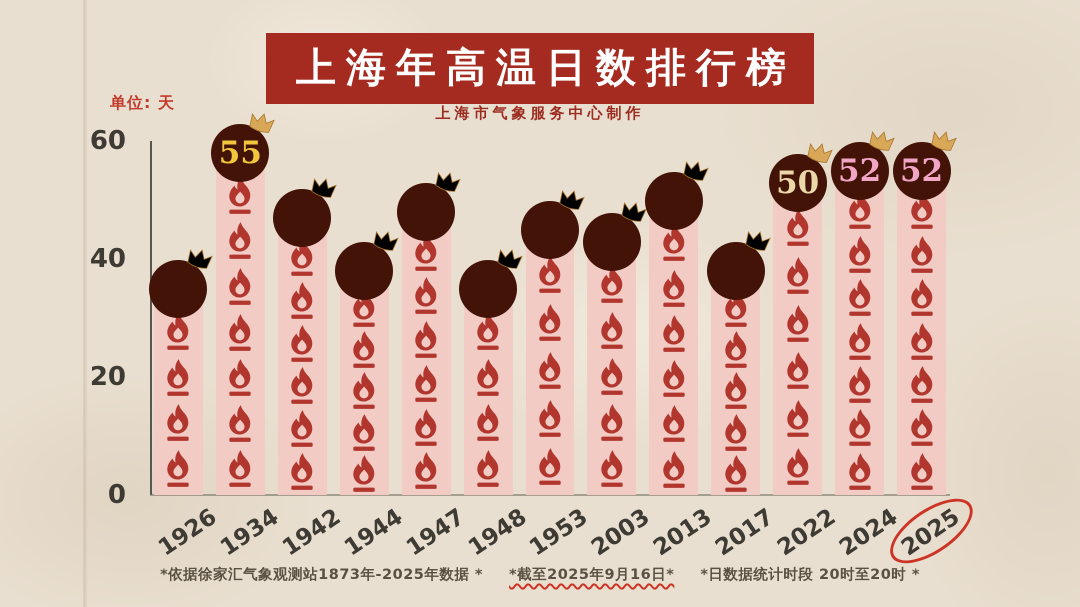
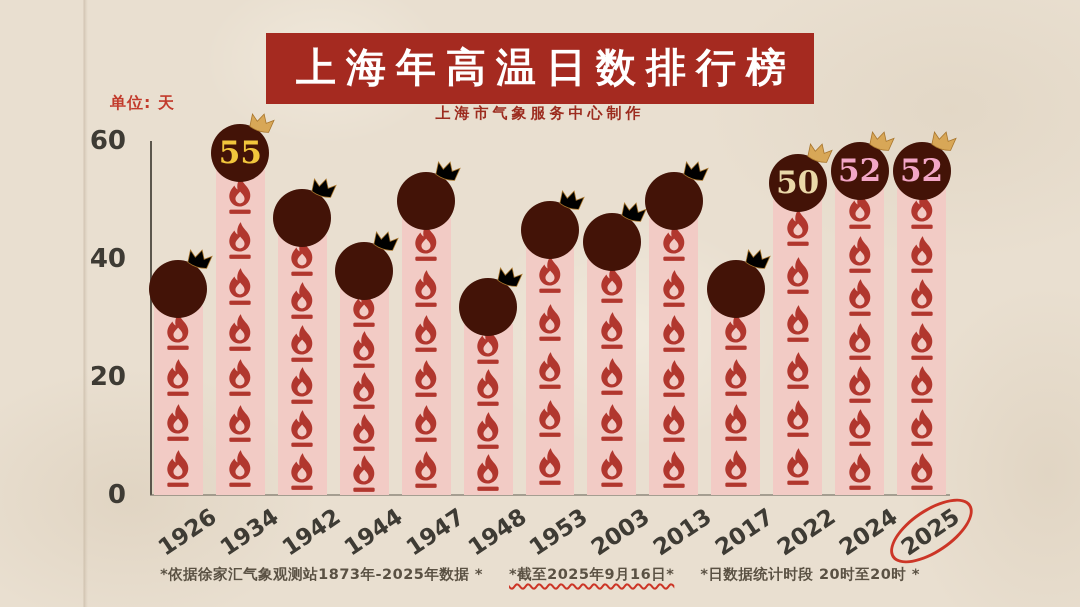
1947: 45 -> 47
1948: 32 -> 29
2017: 35 -> 32
